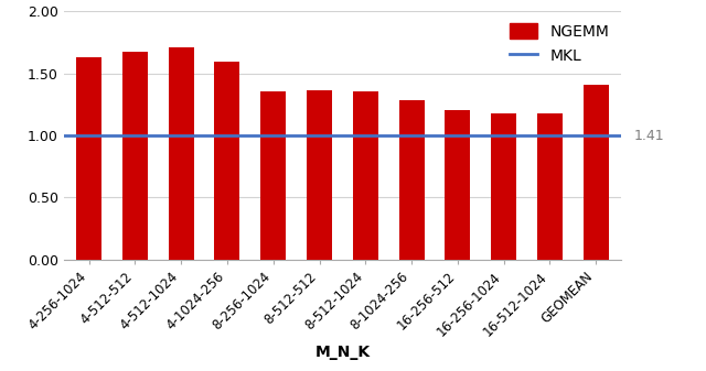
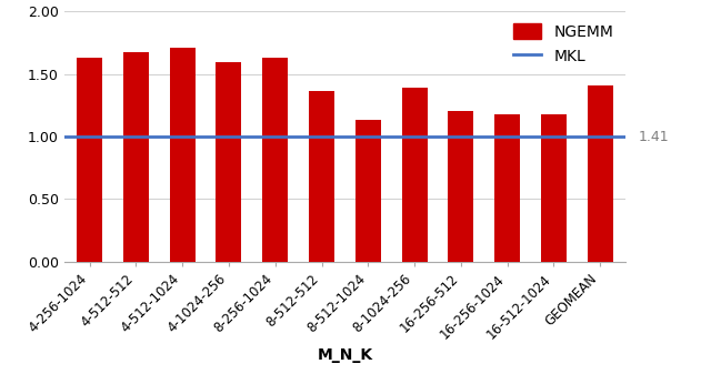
8-256-1024: 1.35 -> 1.63
8-512-1024: 1.35 -> 1.13
8-1024-256: 1.28 -> 1.39
